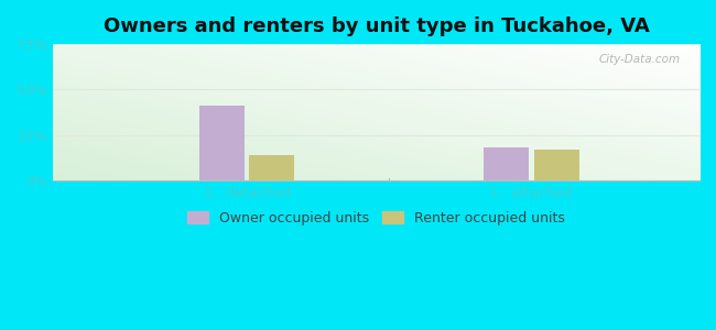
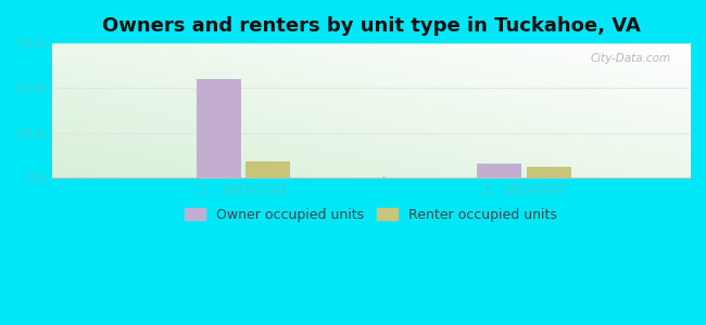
Owner occupied units/1, detached: 41% -> 55%
Renter occupied units/1, detached: 14% -> 9%
Owner occupied units/1, attached: 18% -> 8%
Renter occupied units/1, attached: 17% -> 6%
